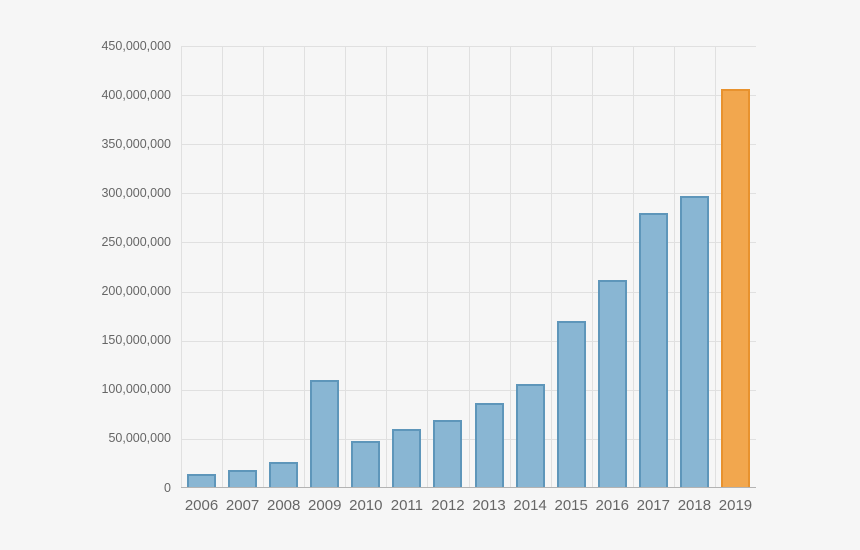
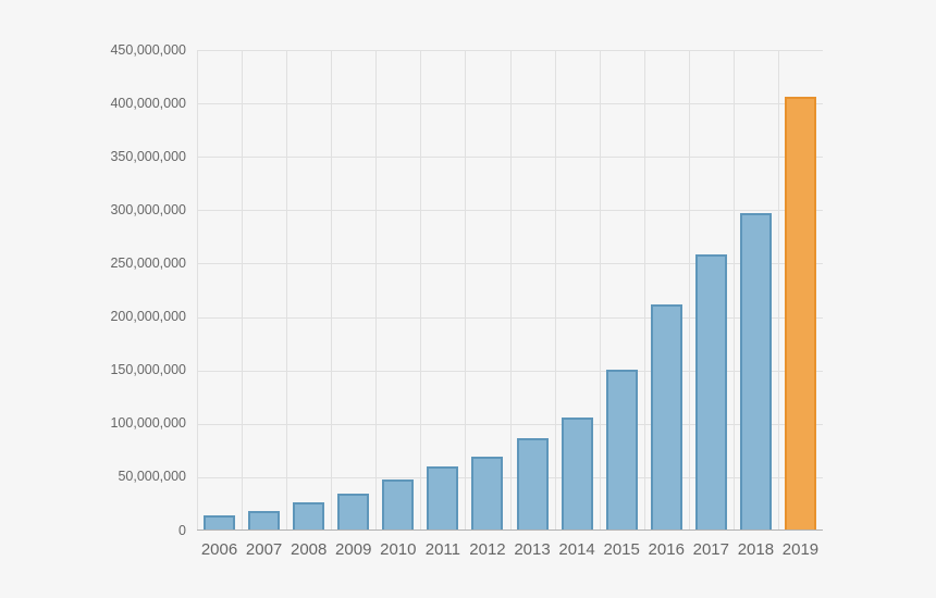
2009: 110000000 -> 40000000
2015: 170000000 -> 150000000
2017: 280000000 -> 260000000
